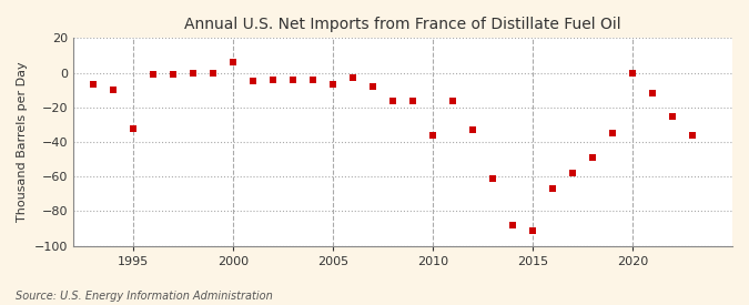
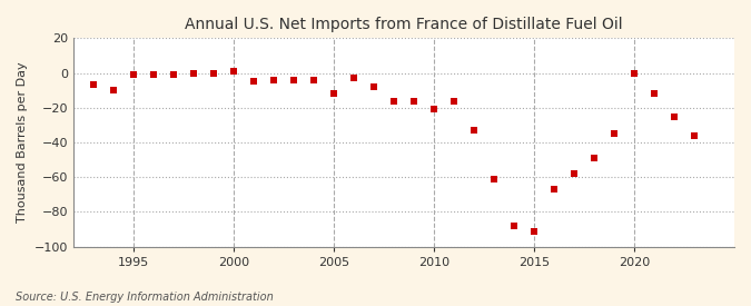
1995: -32 -> -1
2000: 6 -> 1
2005: -7 -> -12
2010: -36 -> -21
